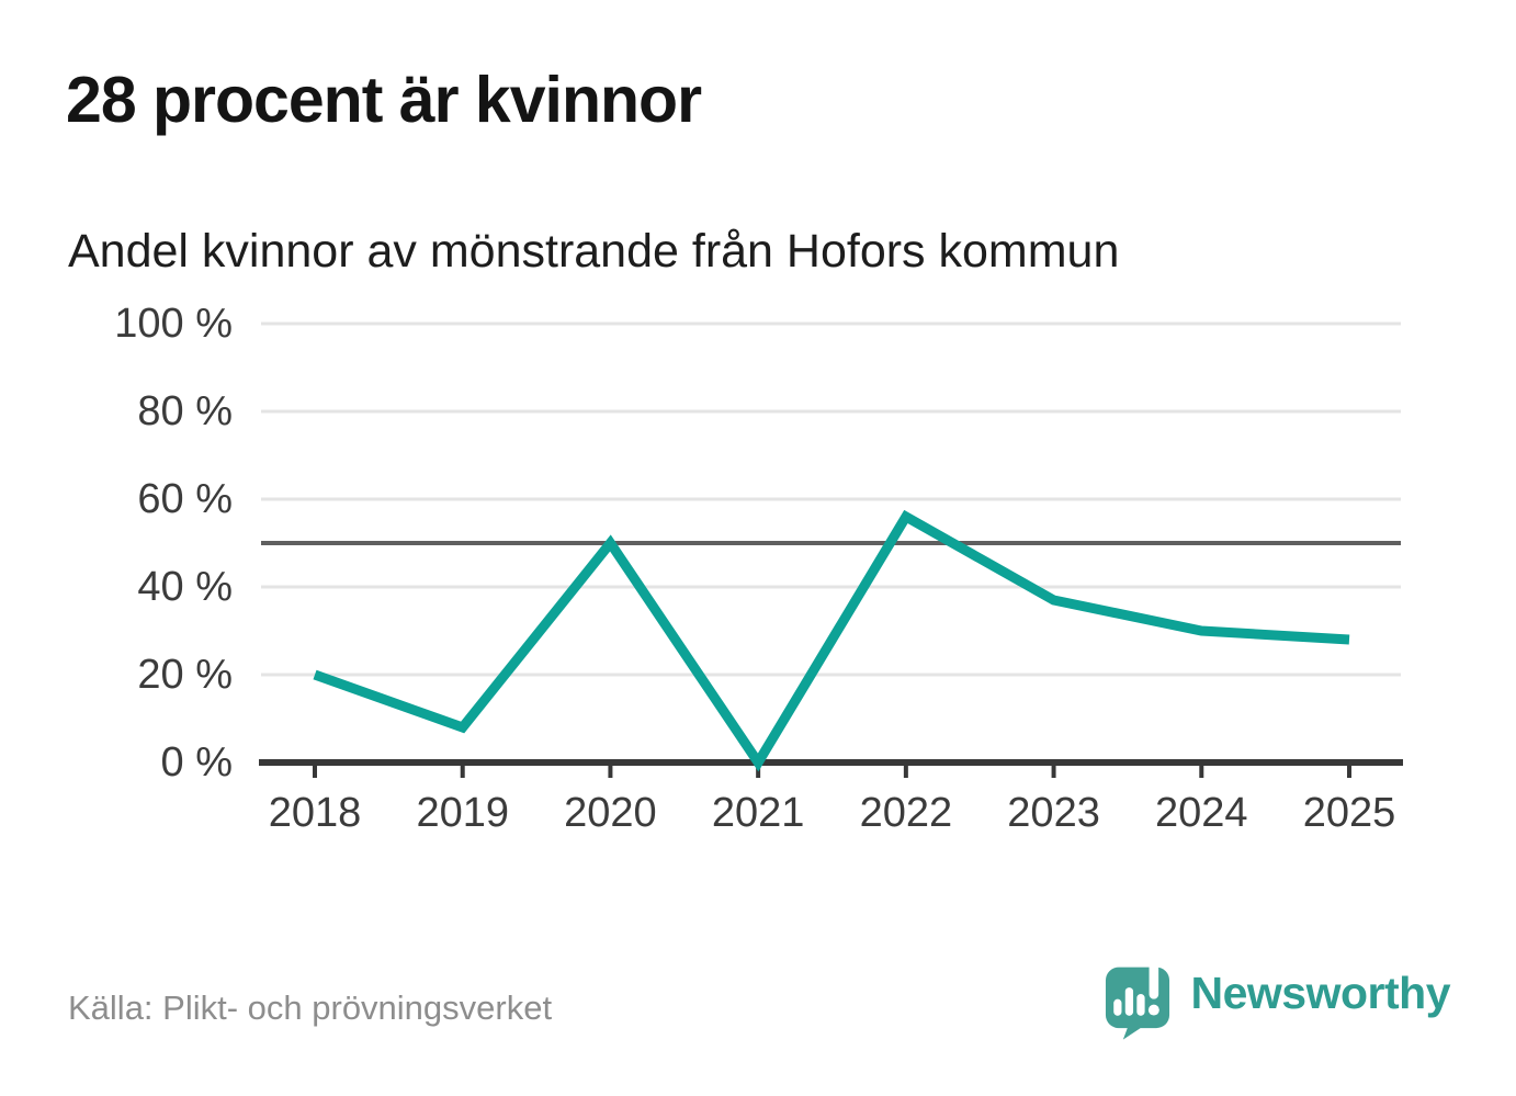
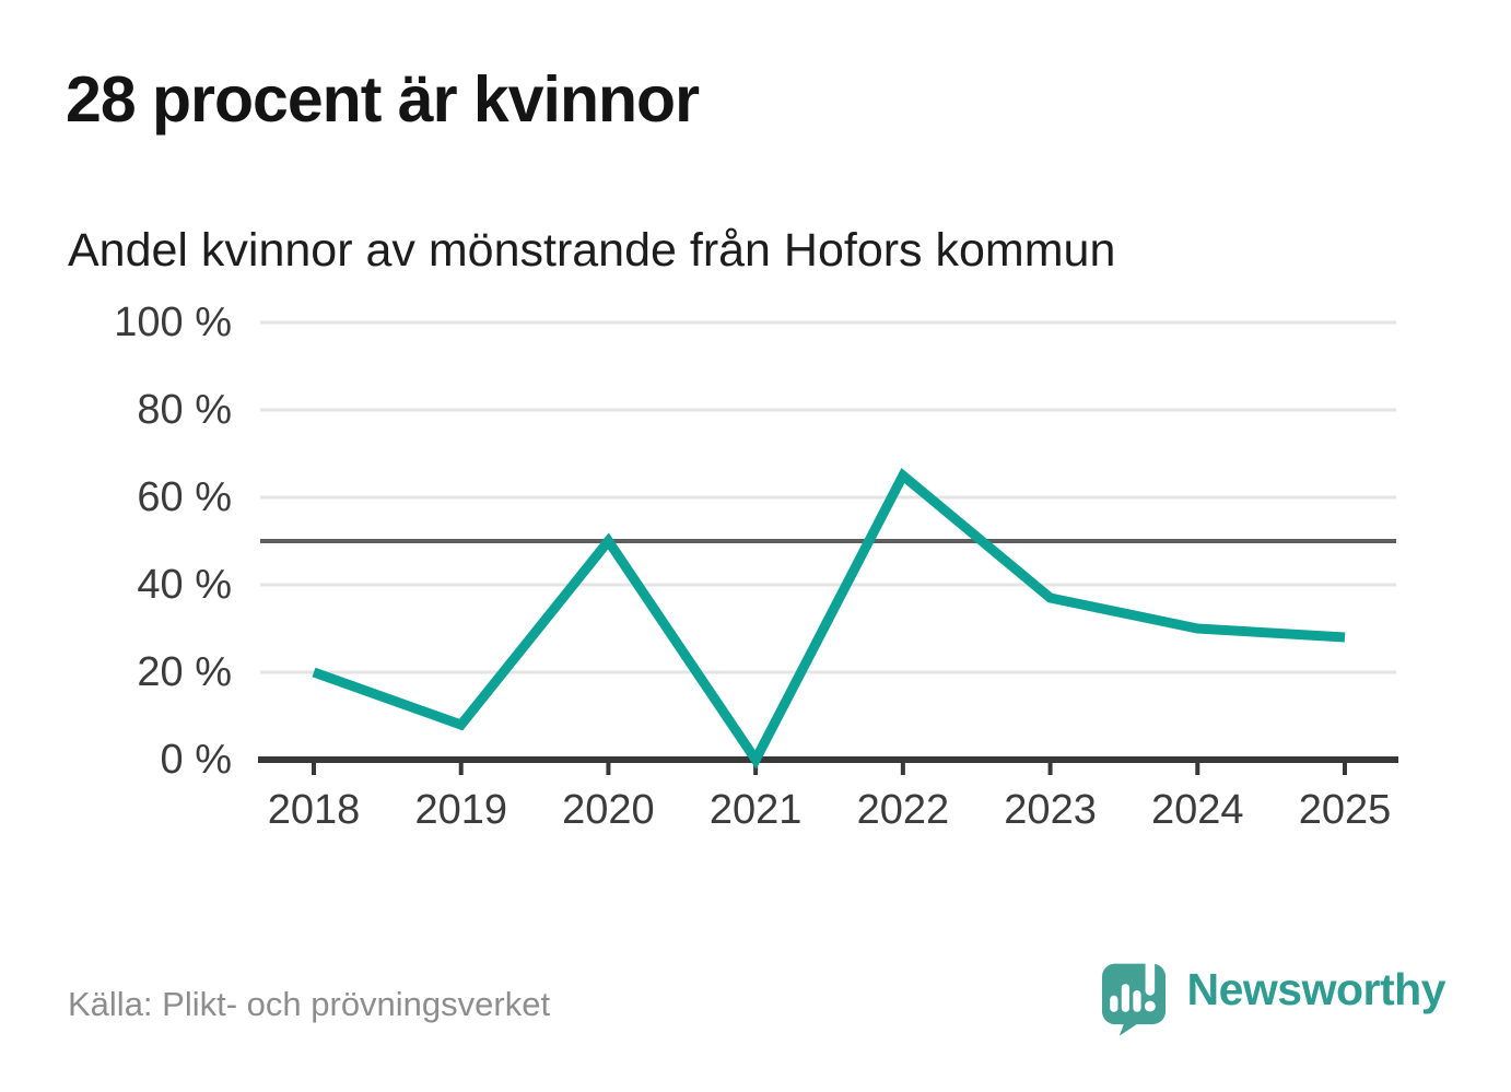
2022: 56% -> 65%
